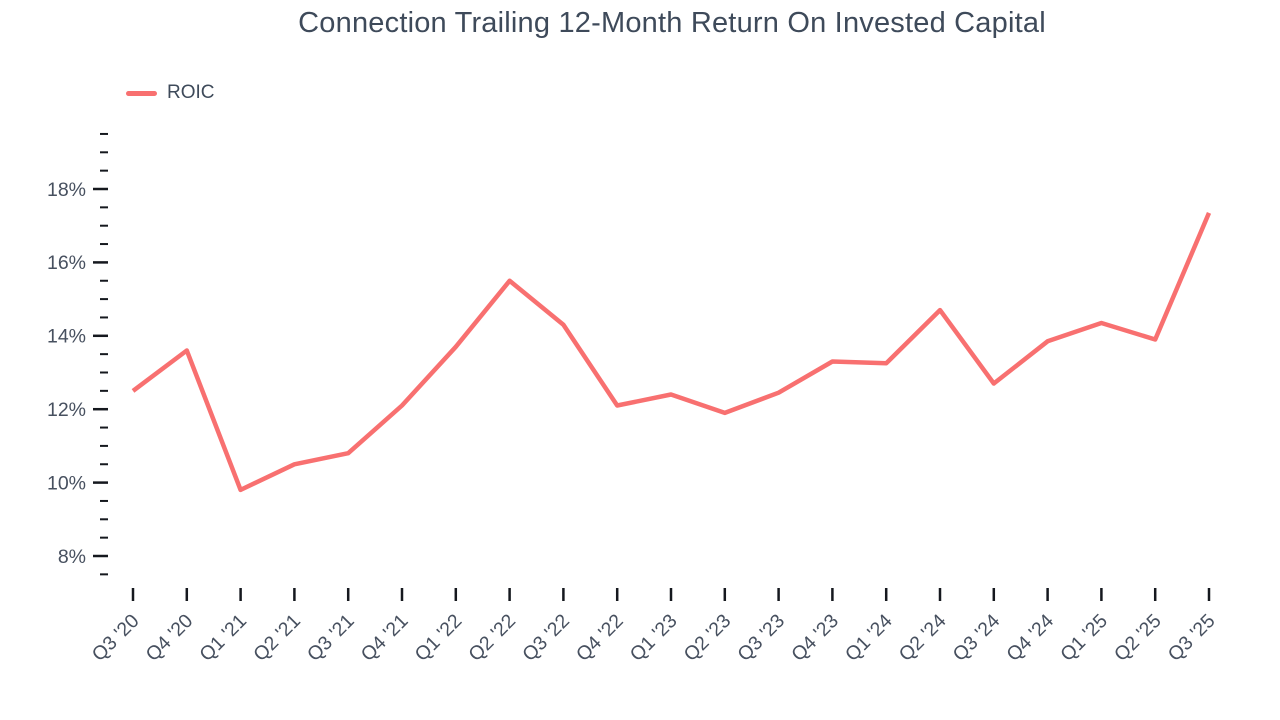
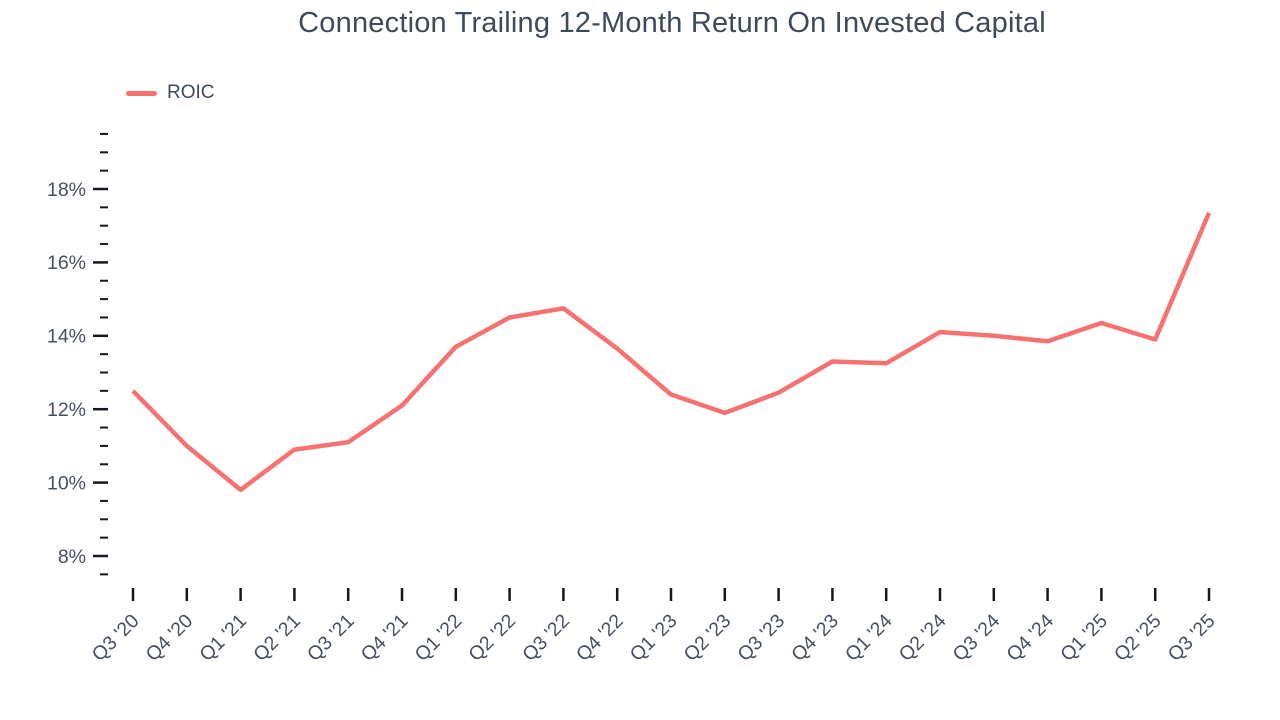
Q4 '20: 13.6% -> 11.0%
Q2 '21: 10.5% -> 10.9%
Q3 '21: 10.8% -> 11.1%
Q2 '22: 15.5% -> 14.5%
Q3 '22: 14.3% -> 14.8%
Q4 '22: 12.1% -> 13.7%
Q2 '24: 14.7% -> 14.1%
Q3 '24: 12.7% -> 14.0%
